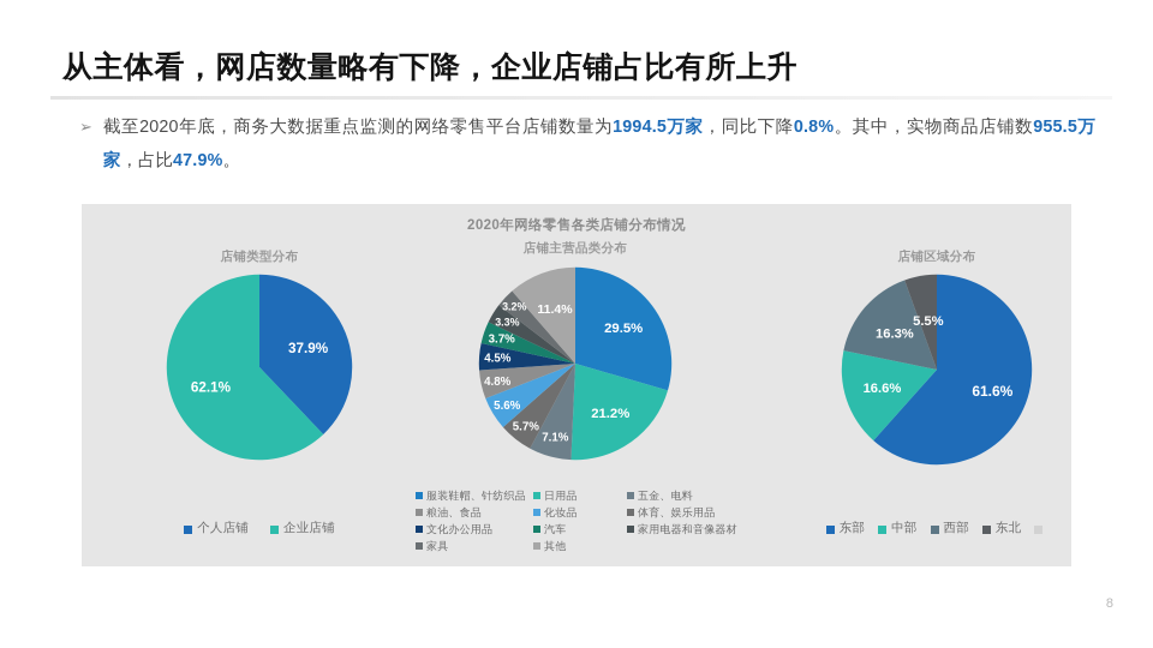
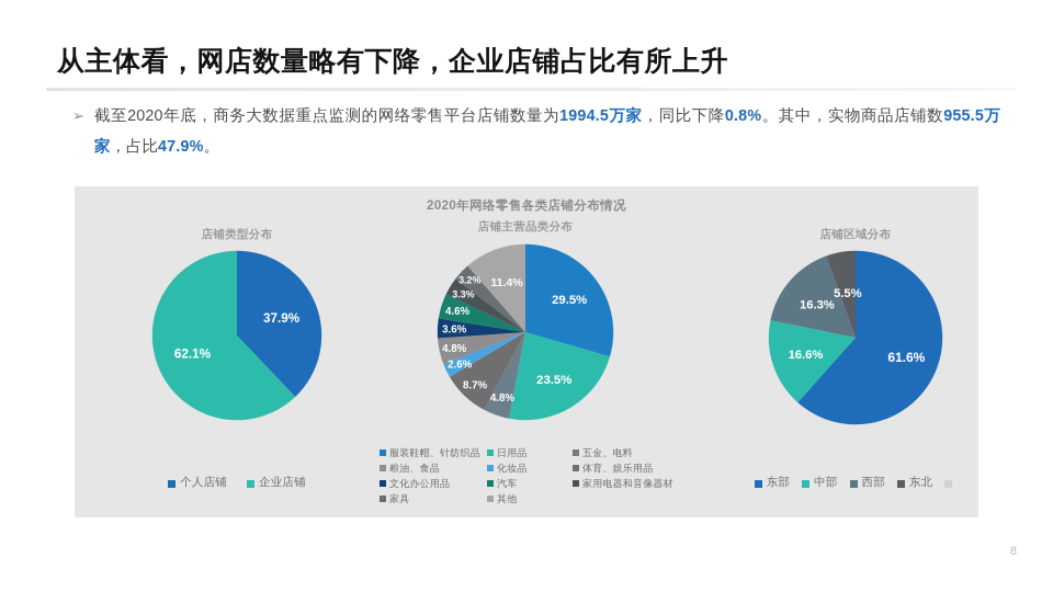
店铺主营品类分布/日用品: 21.2% -> 23.5%
店铺主营品类分布/五金、电料: 7.1% -> 4.8%
店铺主营品类分布/粮油、食品: 5.7% -> 8.7%
店铺主营品类分布/化妆品: 5.6% -> 2.6%
店铺主营品类分布/文化办公用品: 4.5% -> 3.6%
店铺主营品类分布/汽车: 3.7% -> 4.6%
